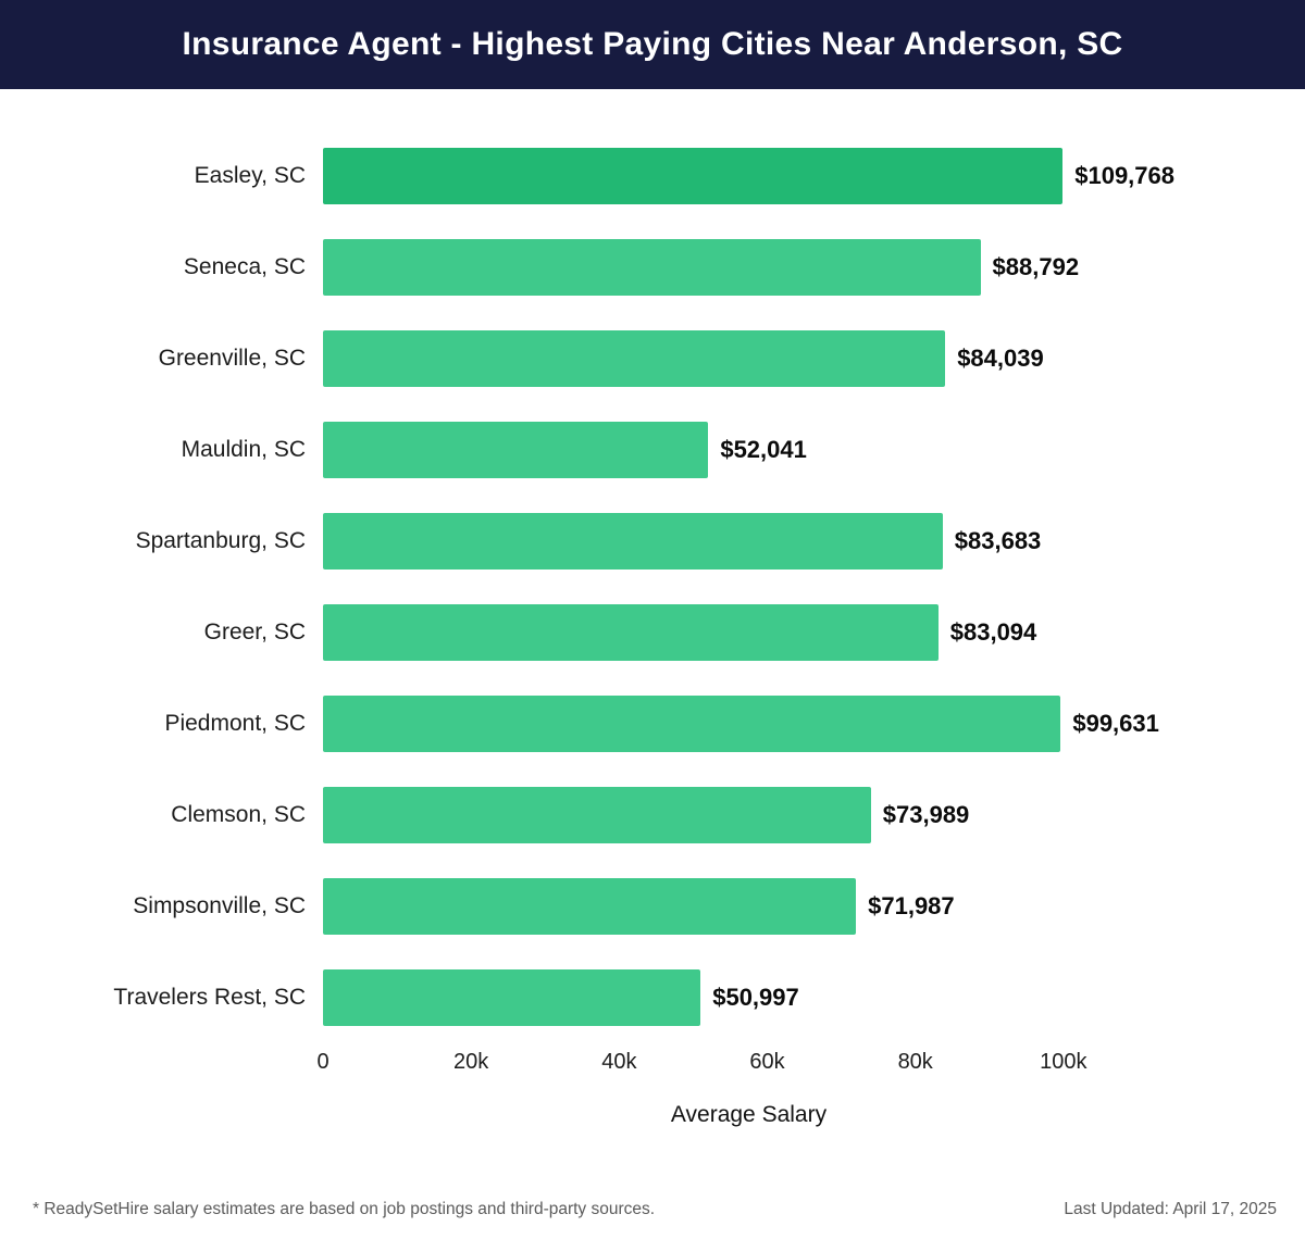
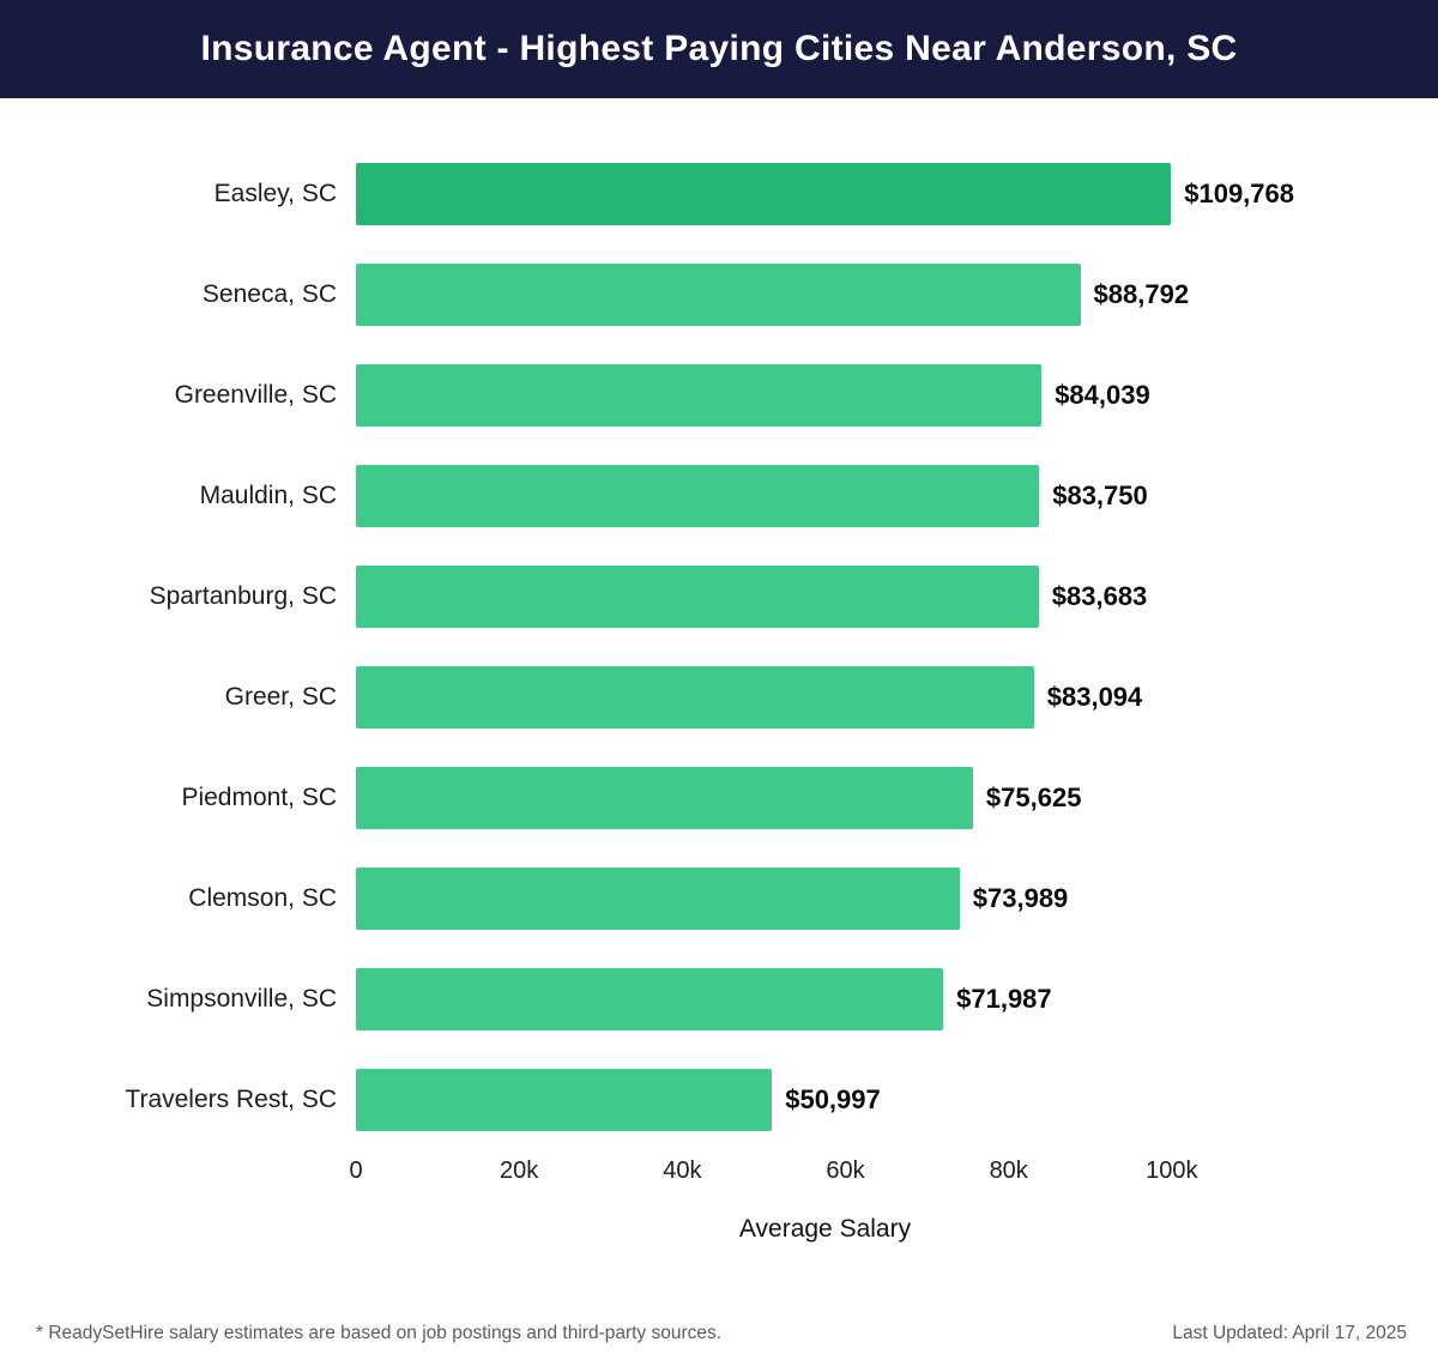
Mauldin, SC: $52,041 -> $83,750
Piedmont, SC: $99,631 -> $75,625
